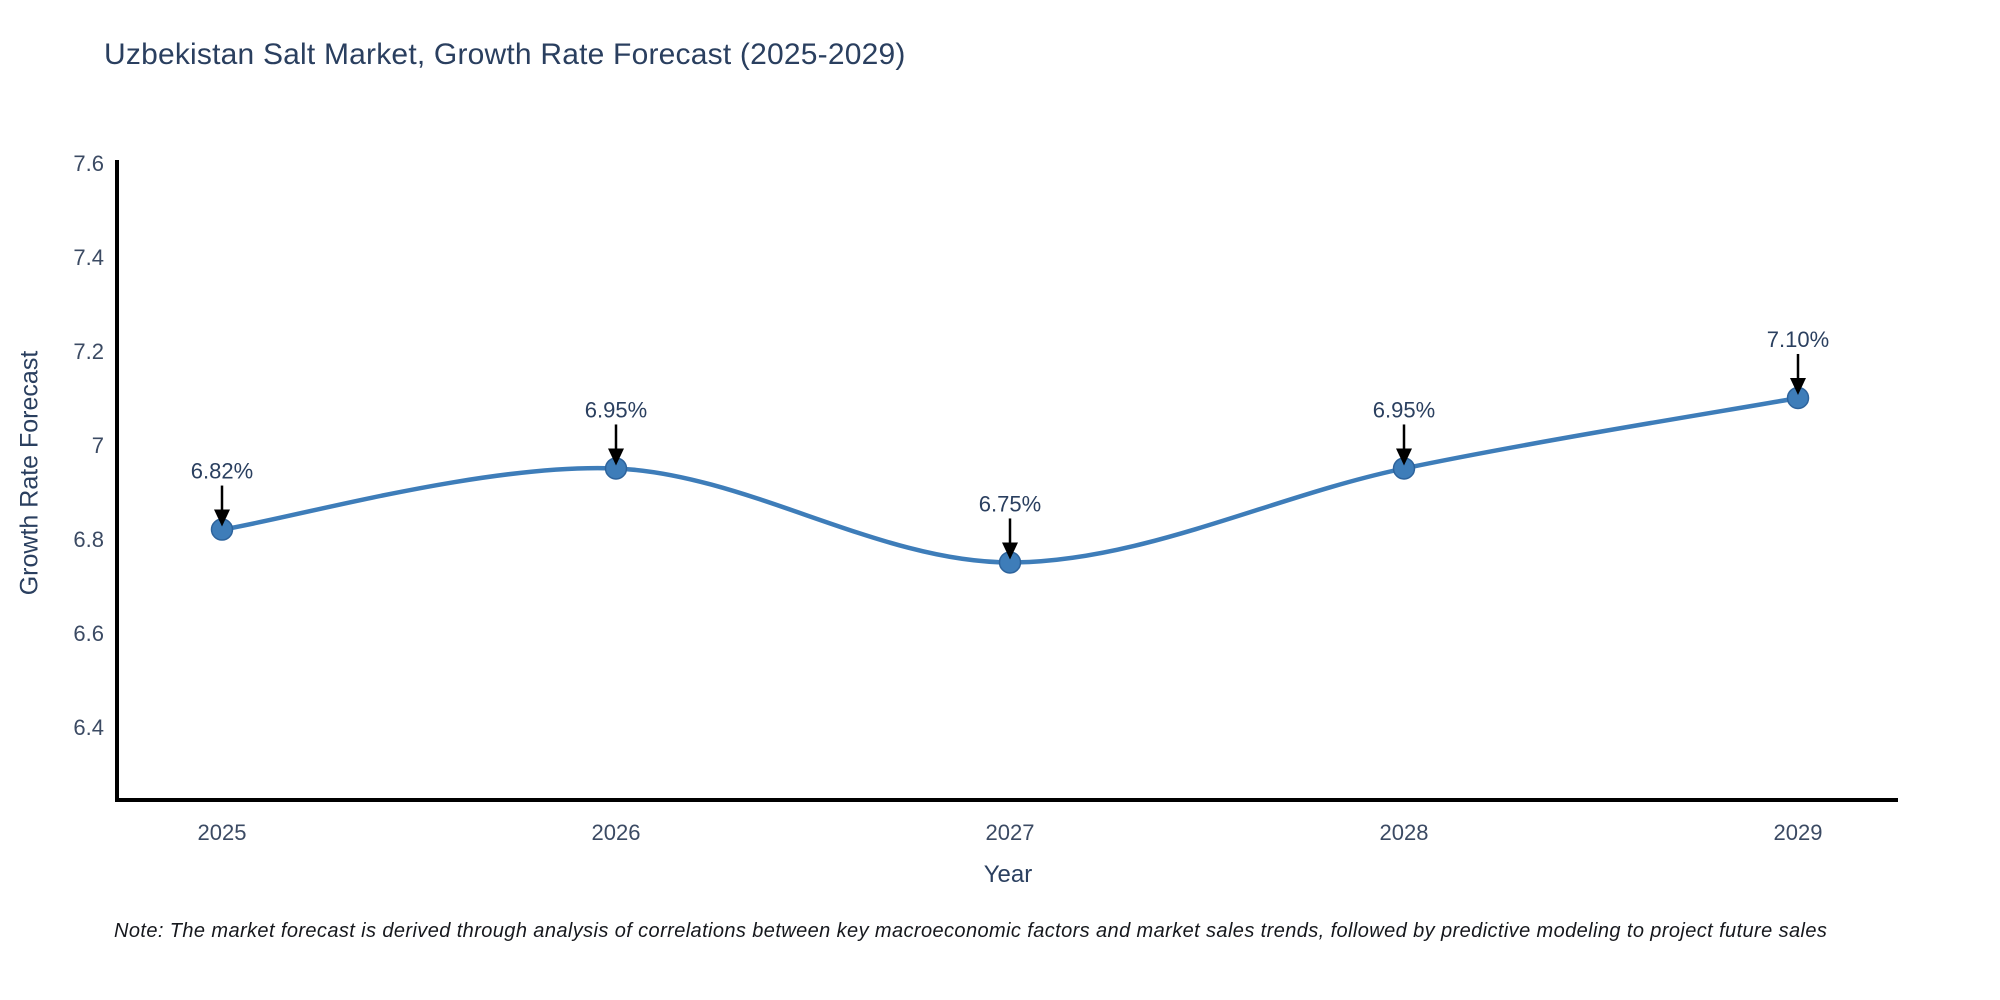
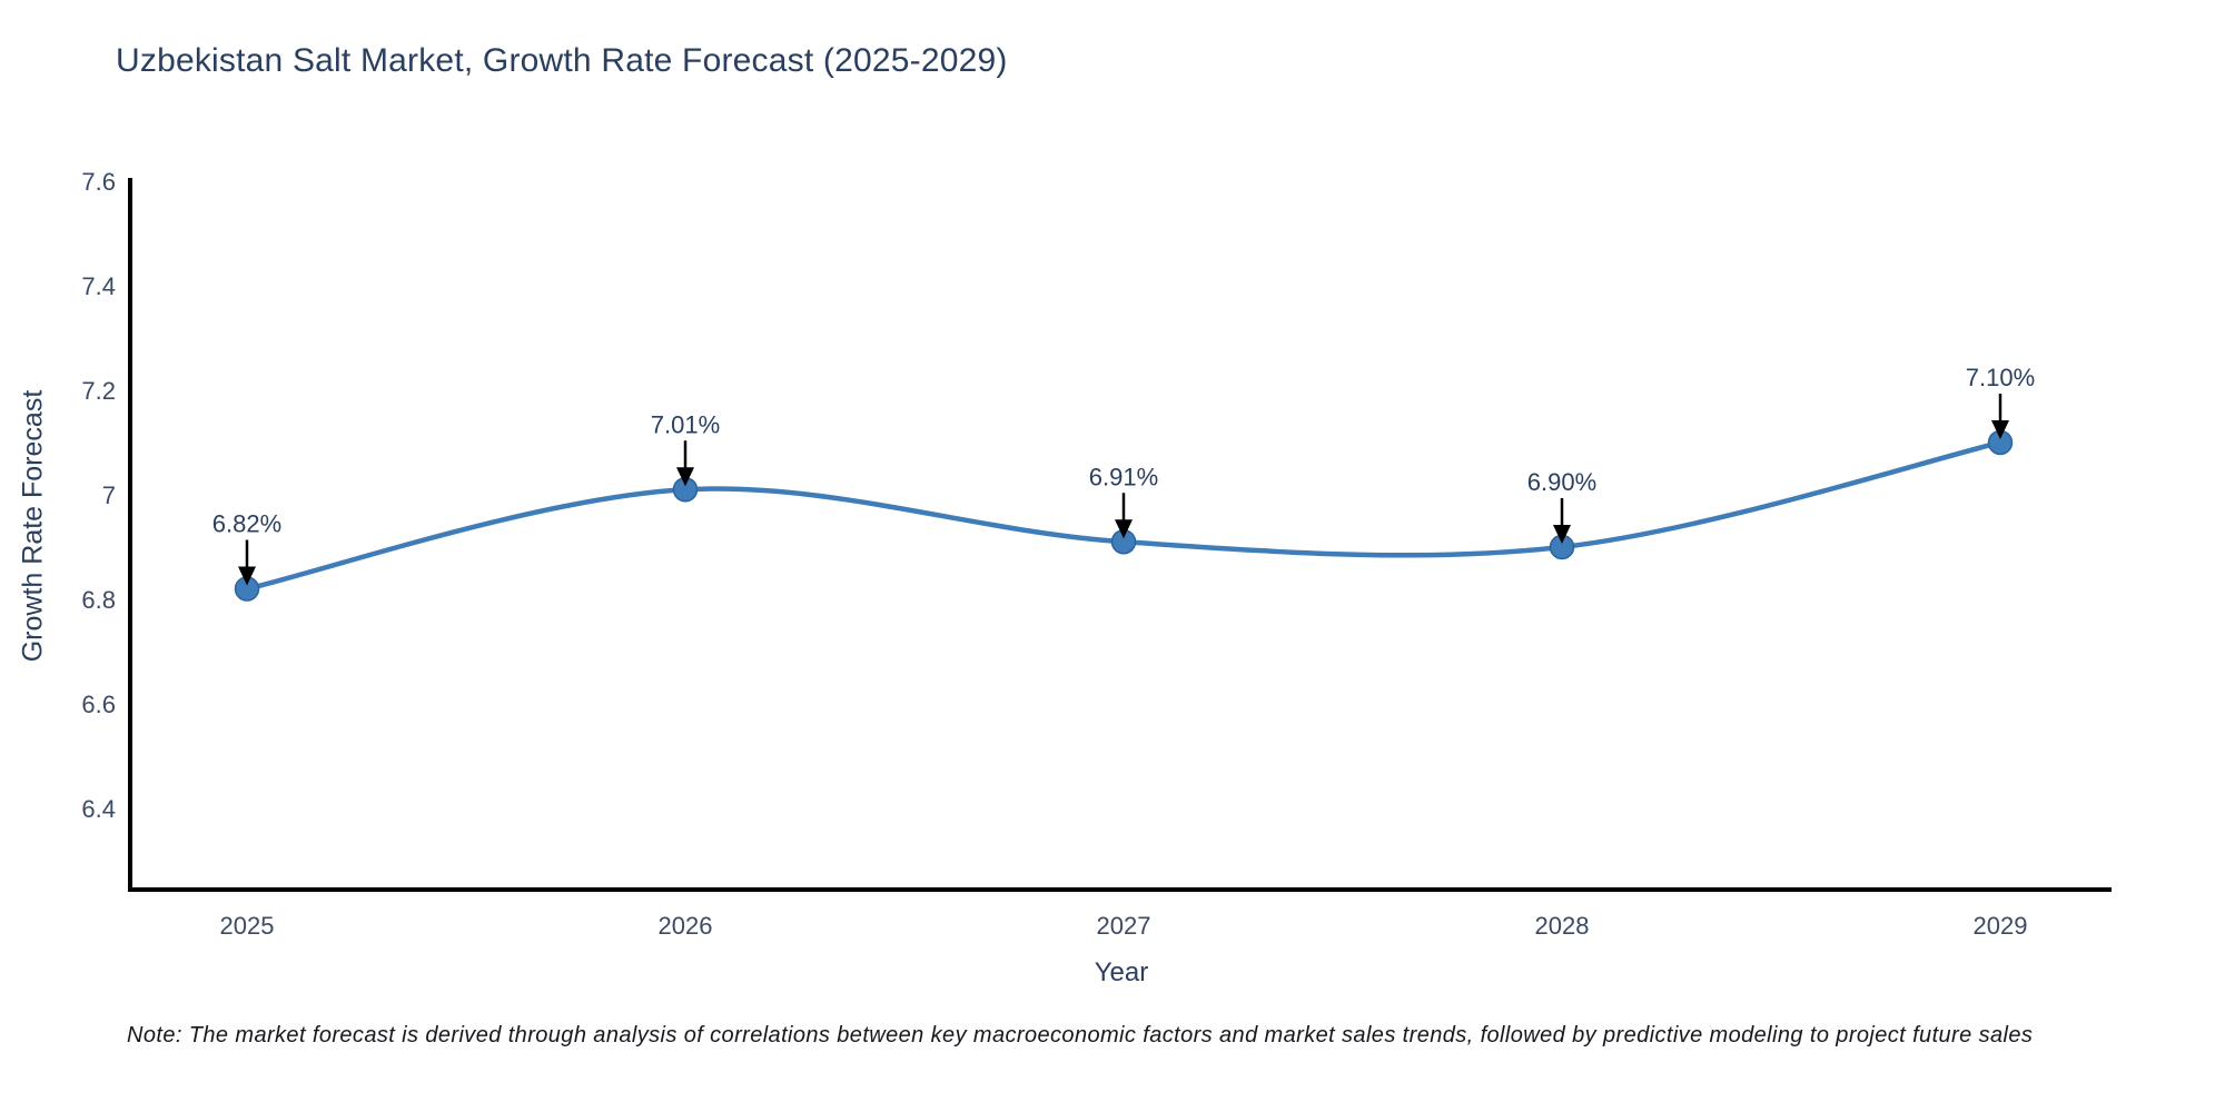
2026: 6.95% -> 7.01%
2027: 6.75% -> 6.91%
2028: 6.95% -> 6.90%
